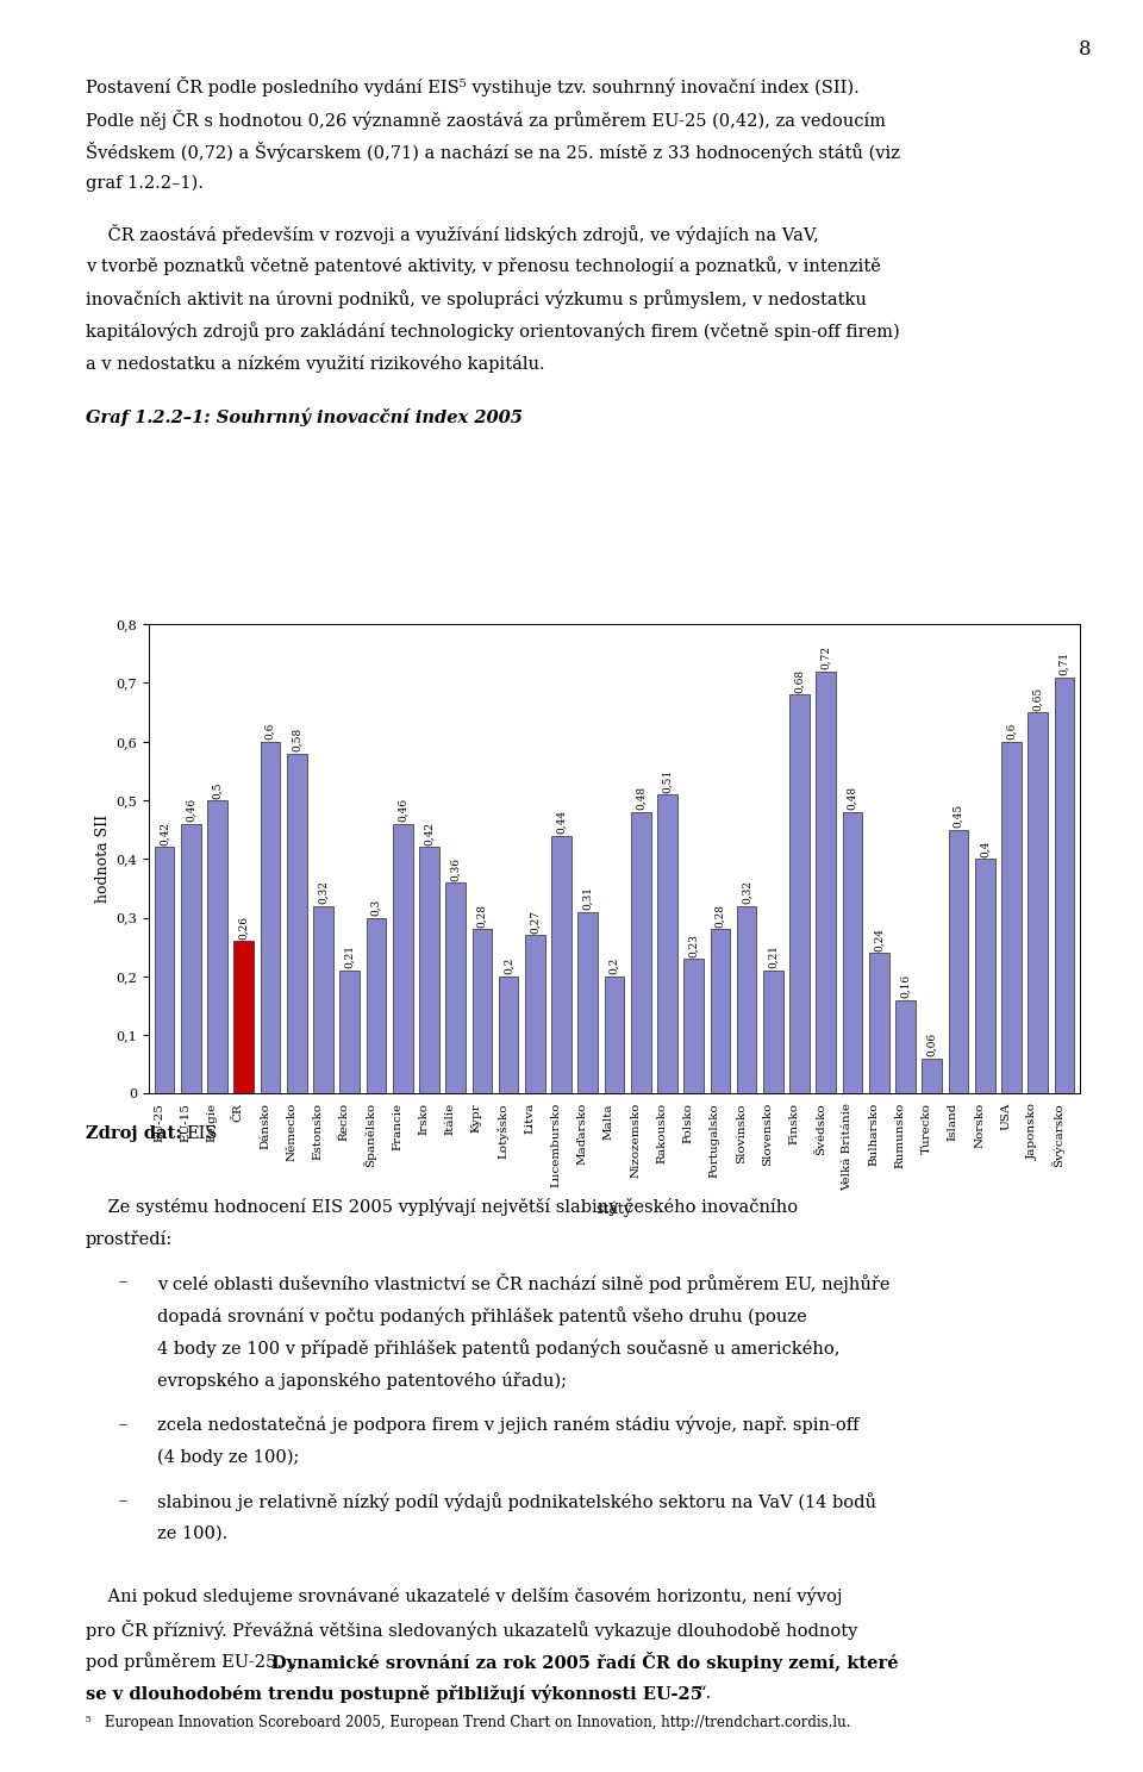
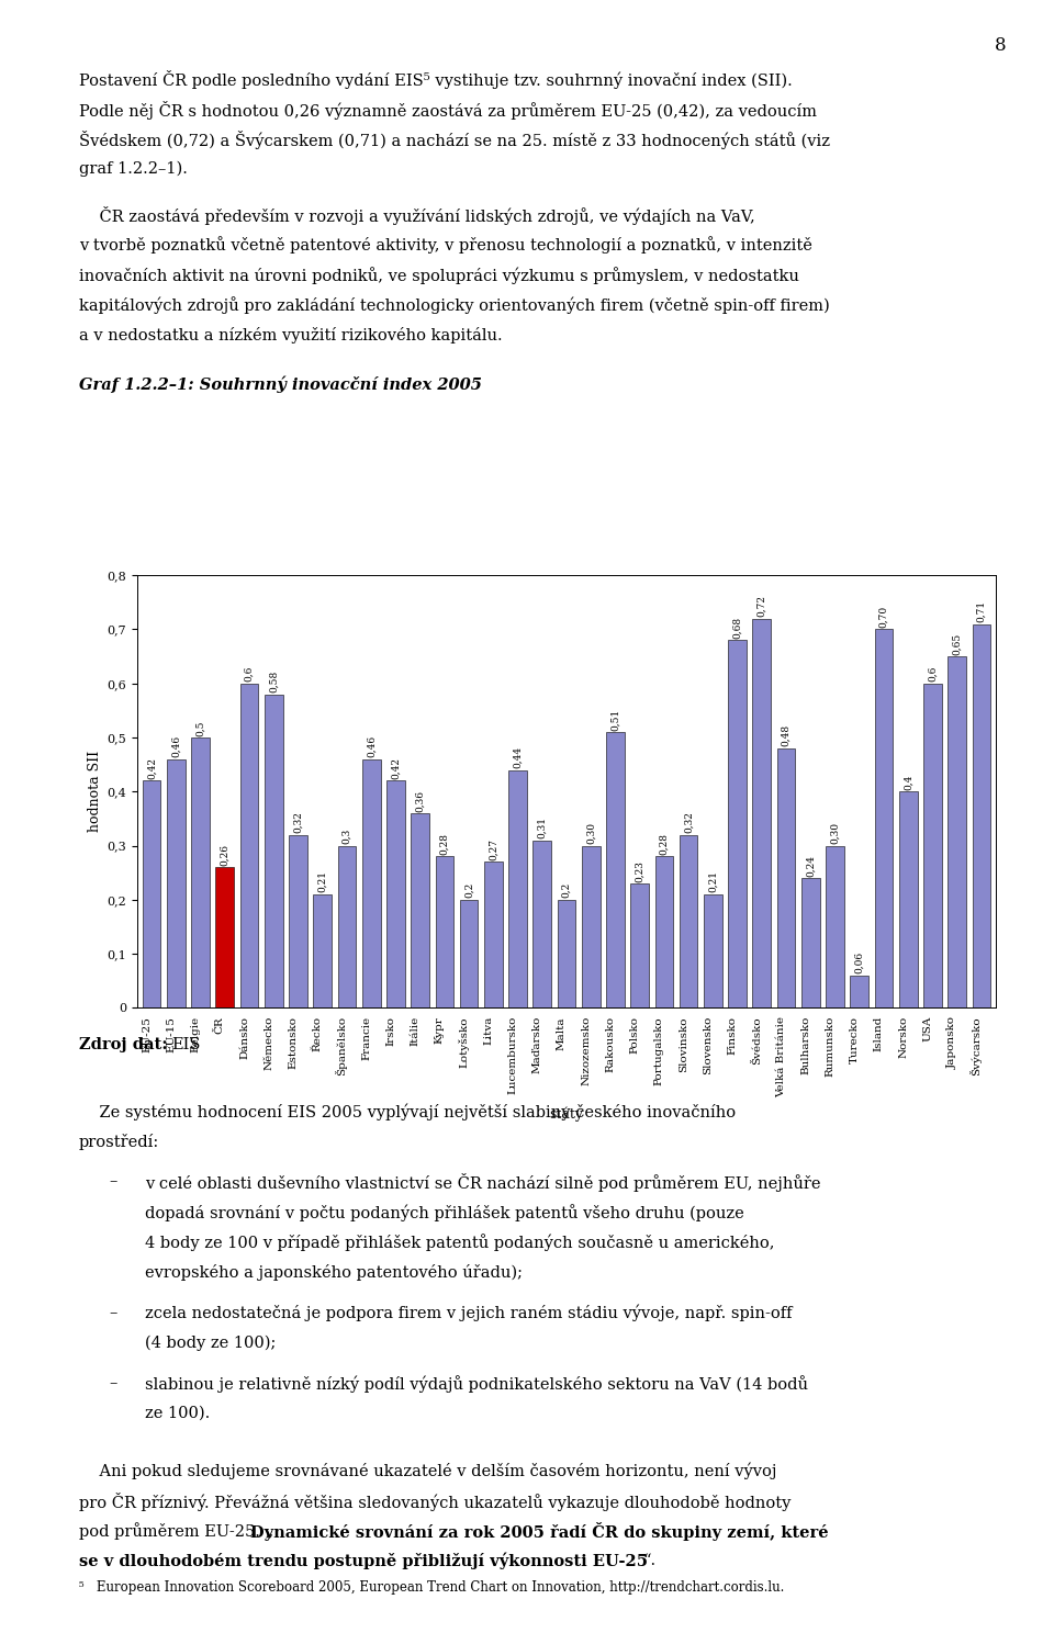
Nizozemsko: 0,48 -> 0,30
Rumunsko: 0,16 -> 0,30
Island: 0,45 -> 0,70
